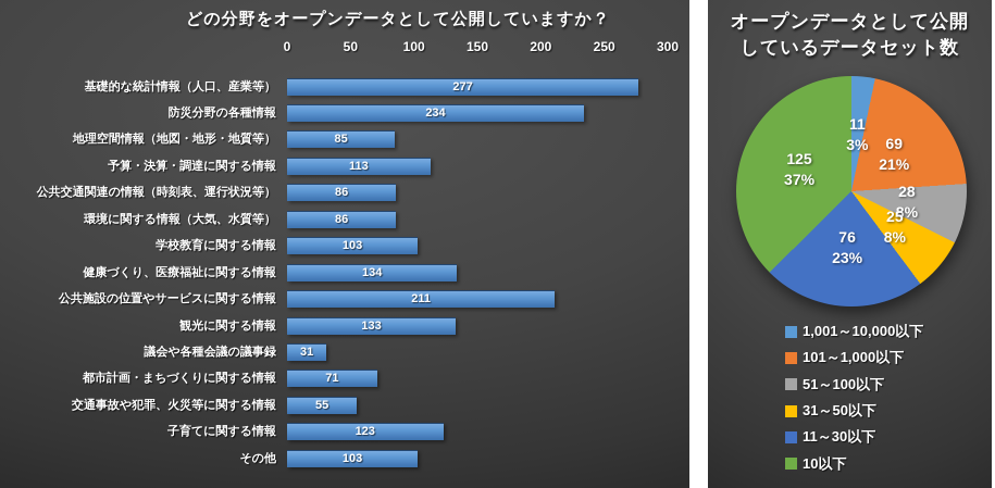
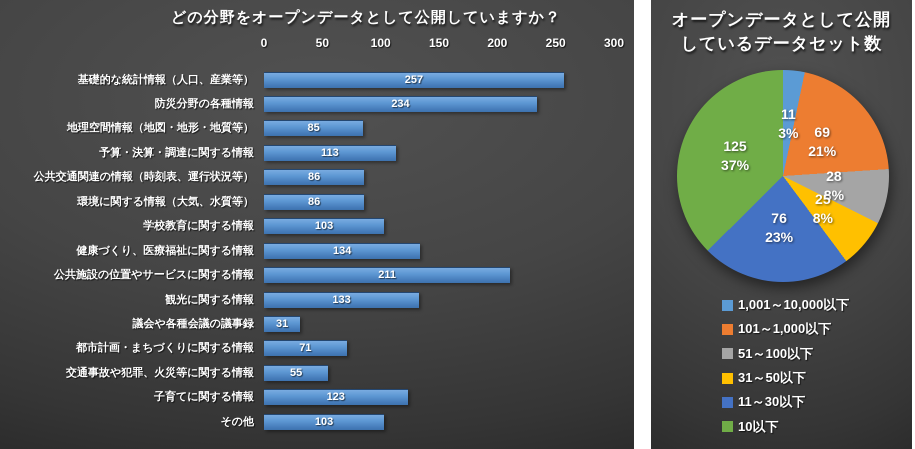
どの分野をオープンデータとして公開していますか？/基礎的な統計情報（人口、産業等）: 277 -> 257
